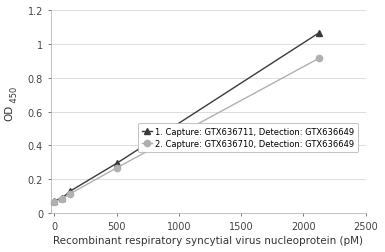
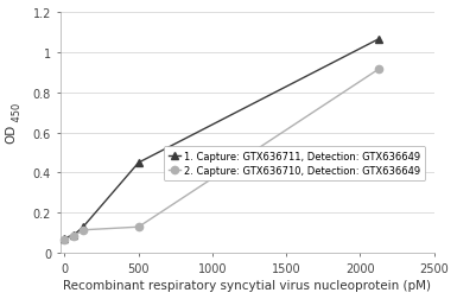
1. Capture: GTX636711, Detection: GTX636649/500: 0.29 -> 0.45
2. Capture: GTX636710, Detection: GTX636649/500: 0.27 -> 0.13
